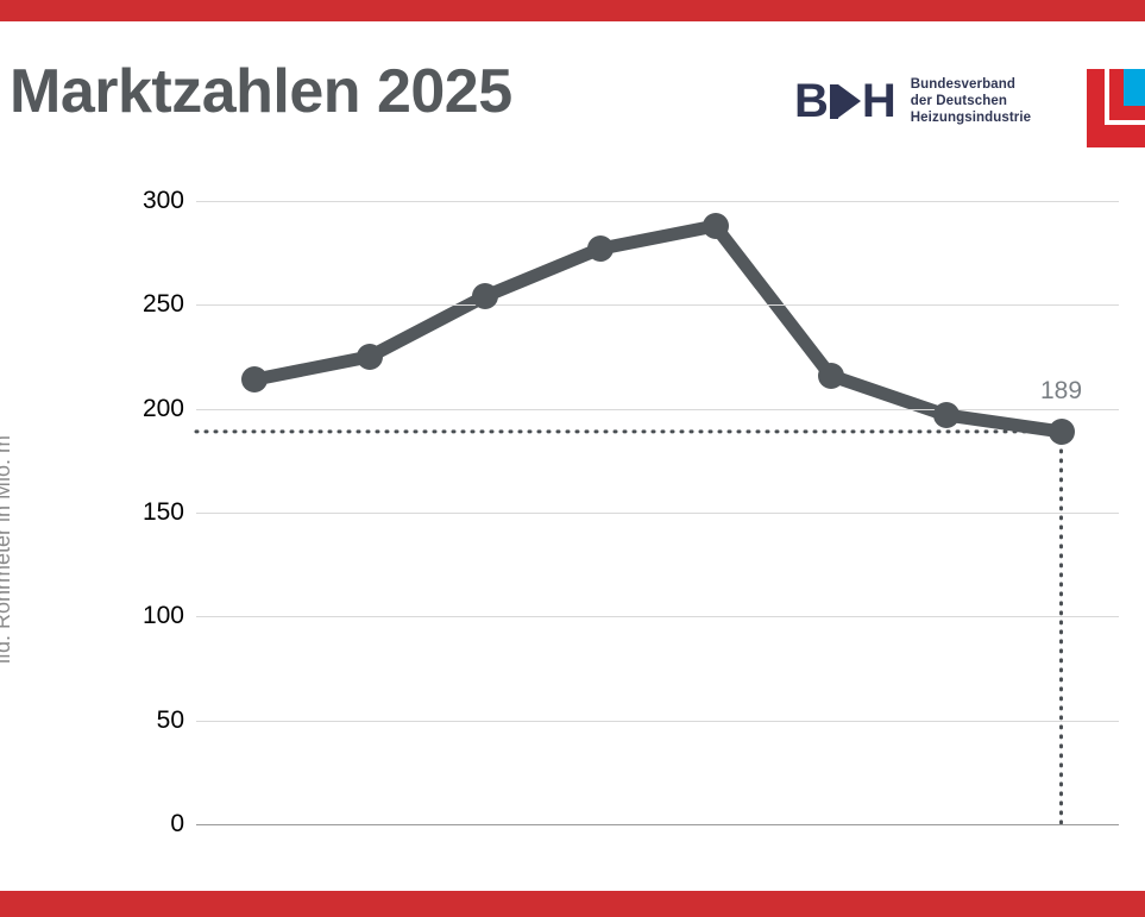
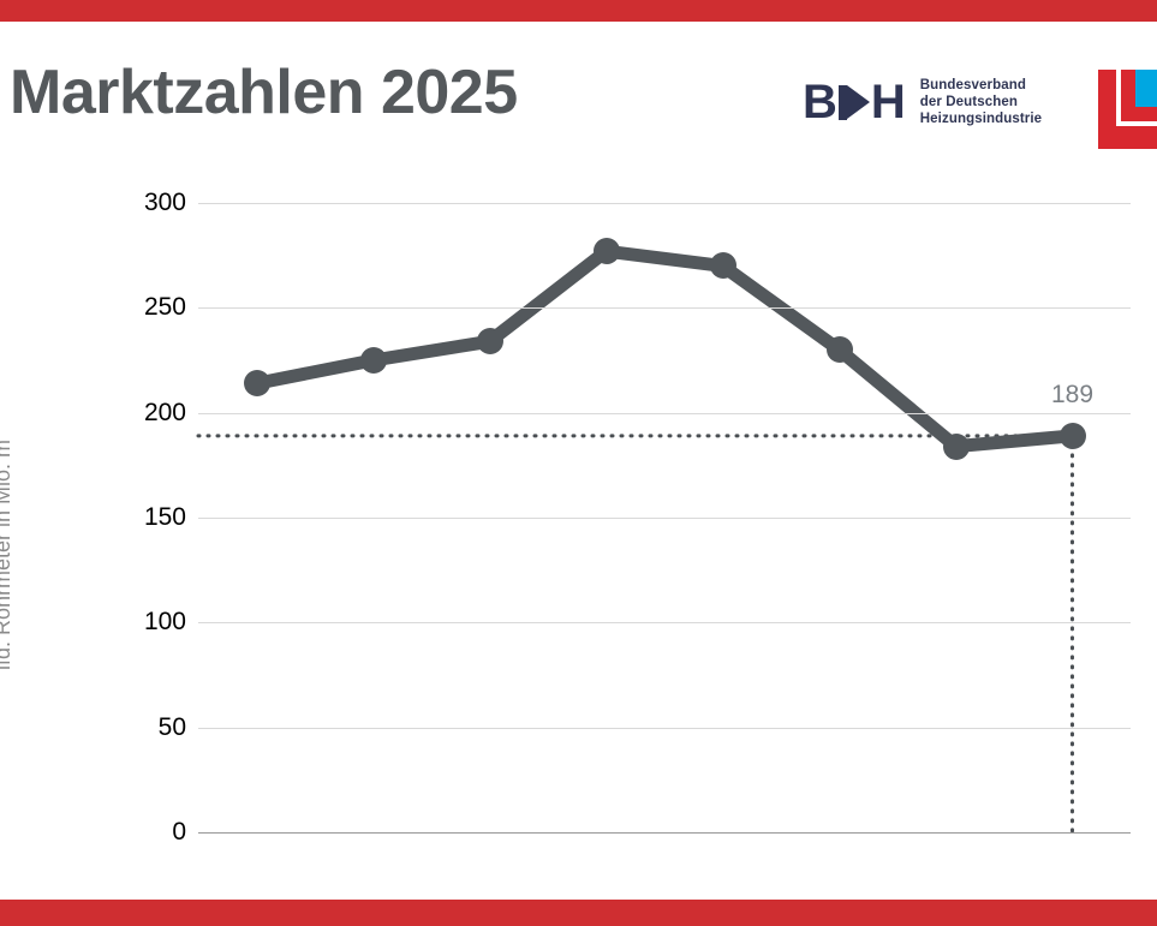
2020: 254 -> 234
2022: 288 -> 270
2023: 216 -> 230
2024: 197 -> 184
